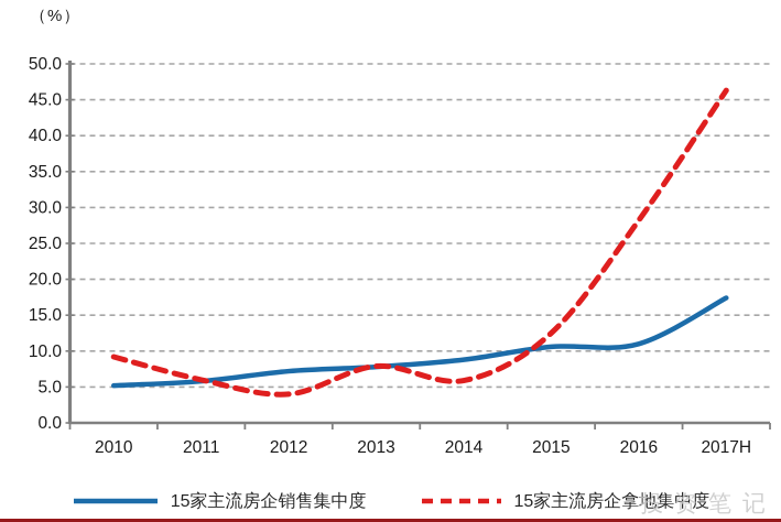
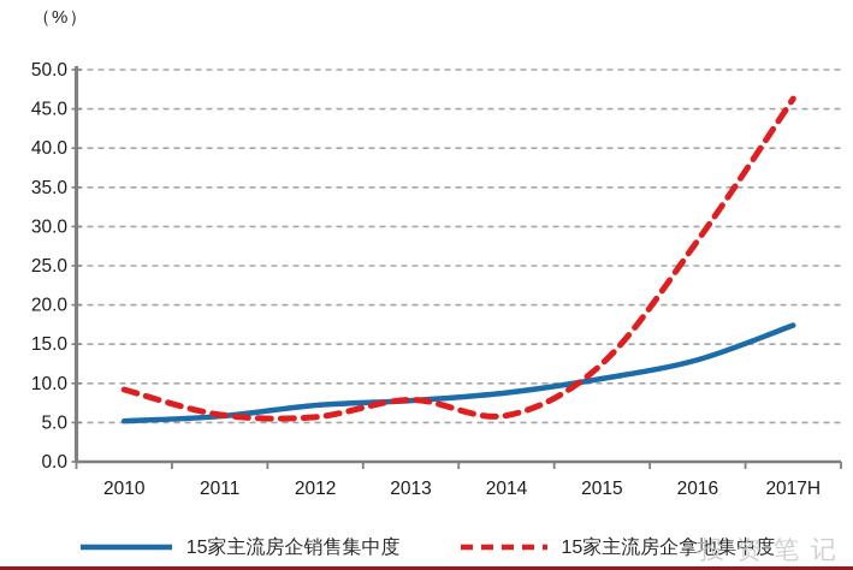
15家主流房企拿地集中度/2012: 4 -> 6
15家主流房企销售集中度/2016: 11 -> 13
